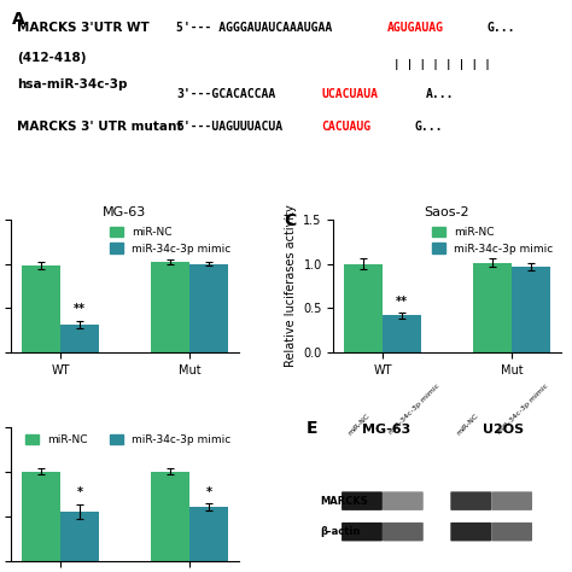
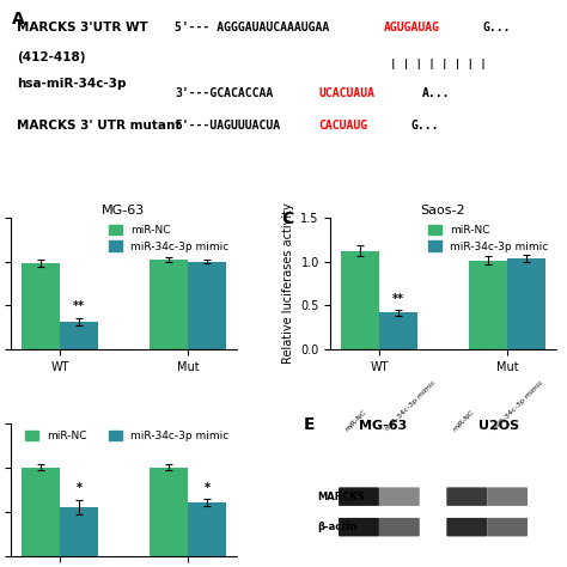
Saos-2/miR-NC/WT: 1.00 -> 1.12
Saos-2/miR-34c-3p mimic/Mut: 0.97 -> 1.04
